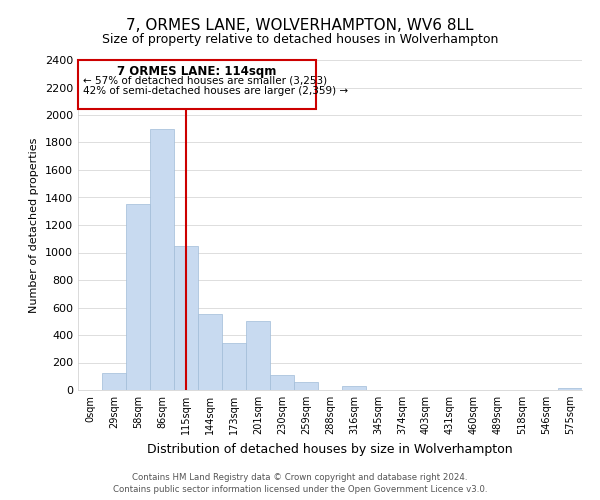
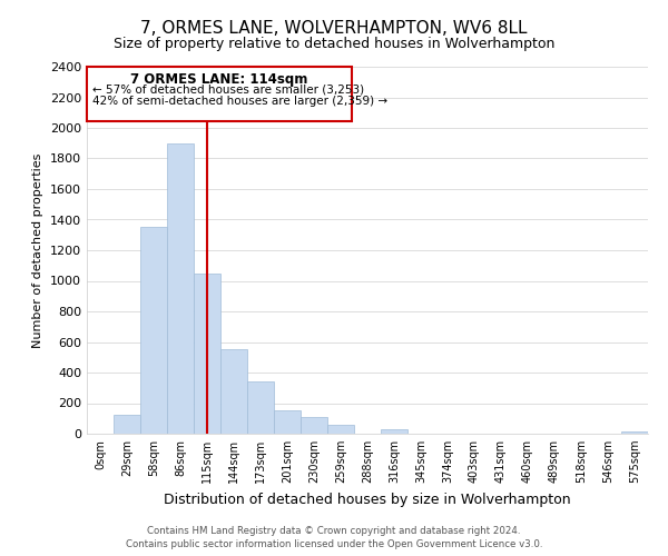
201sqm: 500 -> 160
